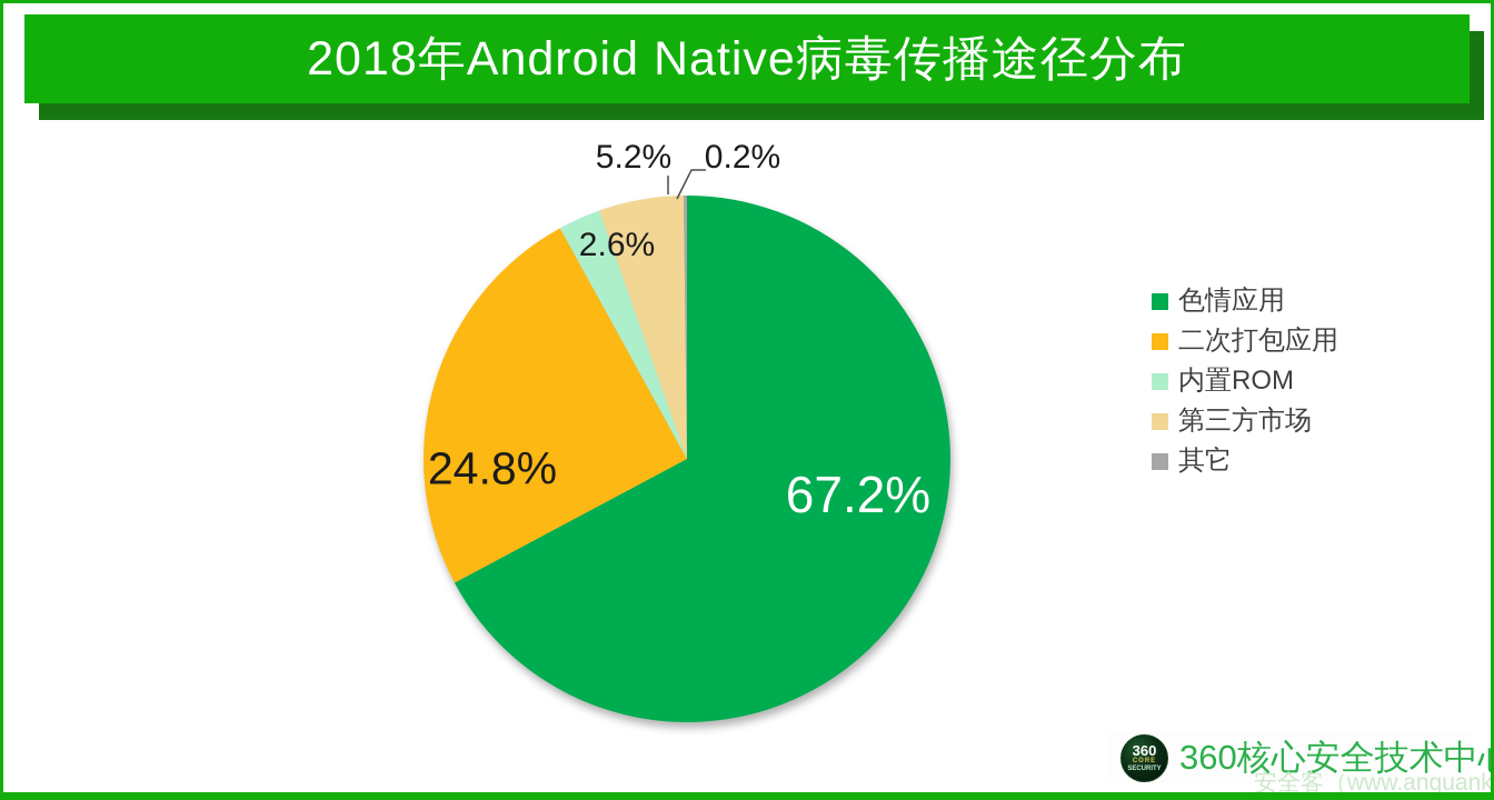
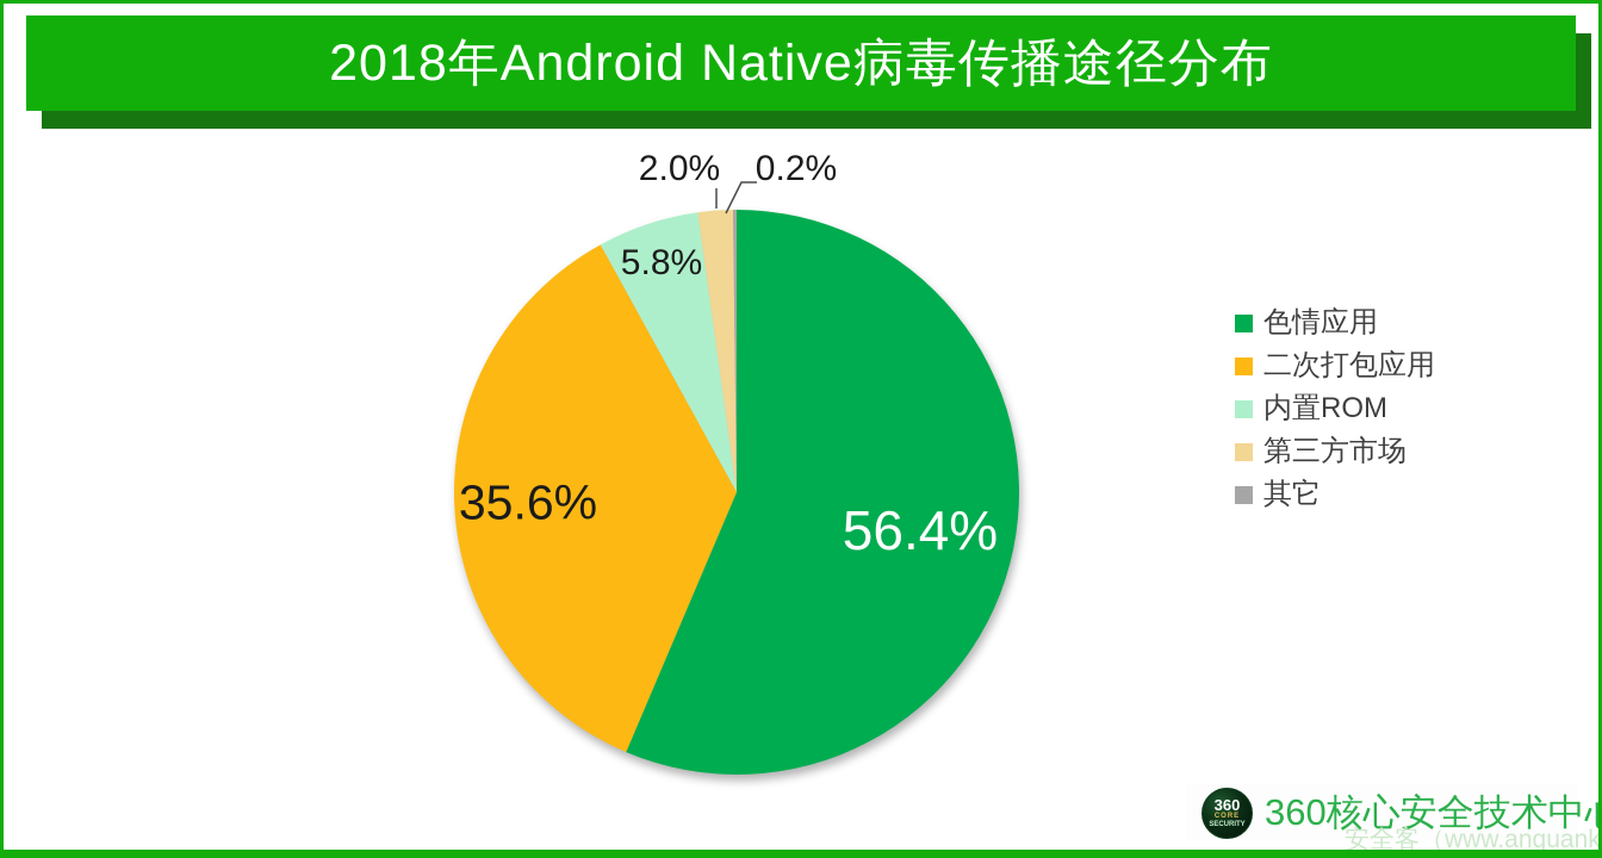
色情应用: 67.2% -> 56.4%
二次打包应用: 24.8% -> 35.6%
内置ROM: 2.6% -> 5.8%
第三方市场: 5.2% -> 2.0%
